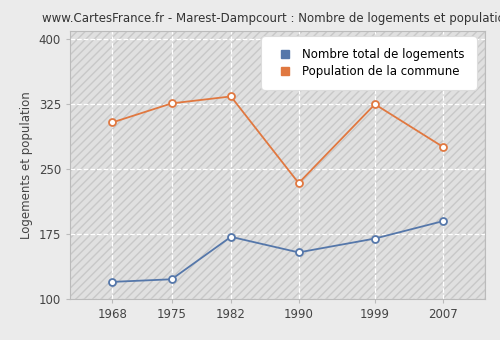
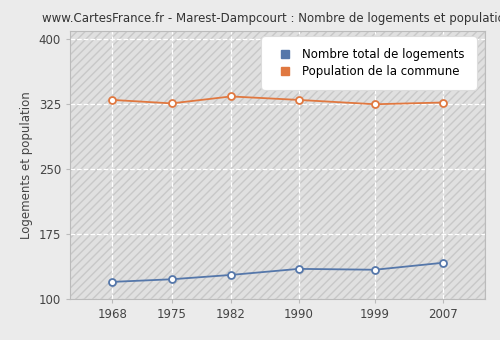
Population de la commune/1968: 304 -> 330
Nombre total de logements/1982: 172 -> 128
Nombre total de logements/1990: 154 -> 135
Population de la commune/1990: 234 -> 330
Nombre total de logements/1999: 170 -> 134
Nombre total de logements/2007: 190 -> 142
Population de la commune/2007: 276 -> 327
